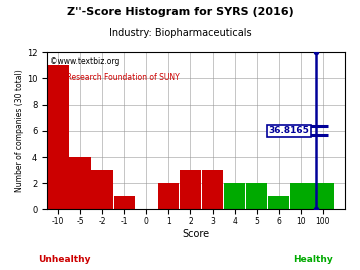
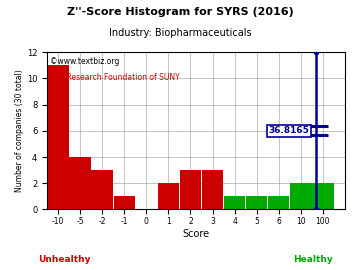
4: 2 -> 1
5: 2 -> 1
